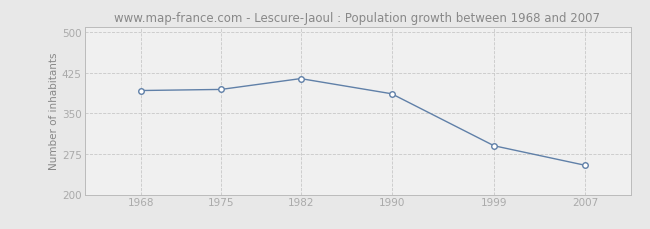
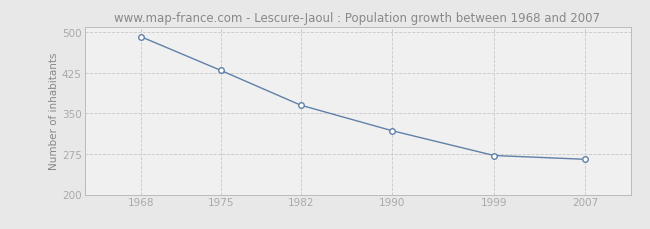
1968: 392 -> 491
1975: 394 -> 429
1982: 414 -> 365
1990: 386 -> 318
1999: 290 -> 272
2007: 254 -> 265
